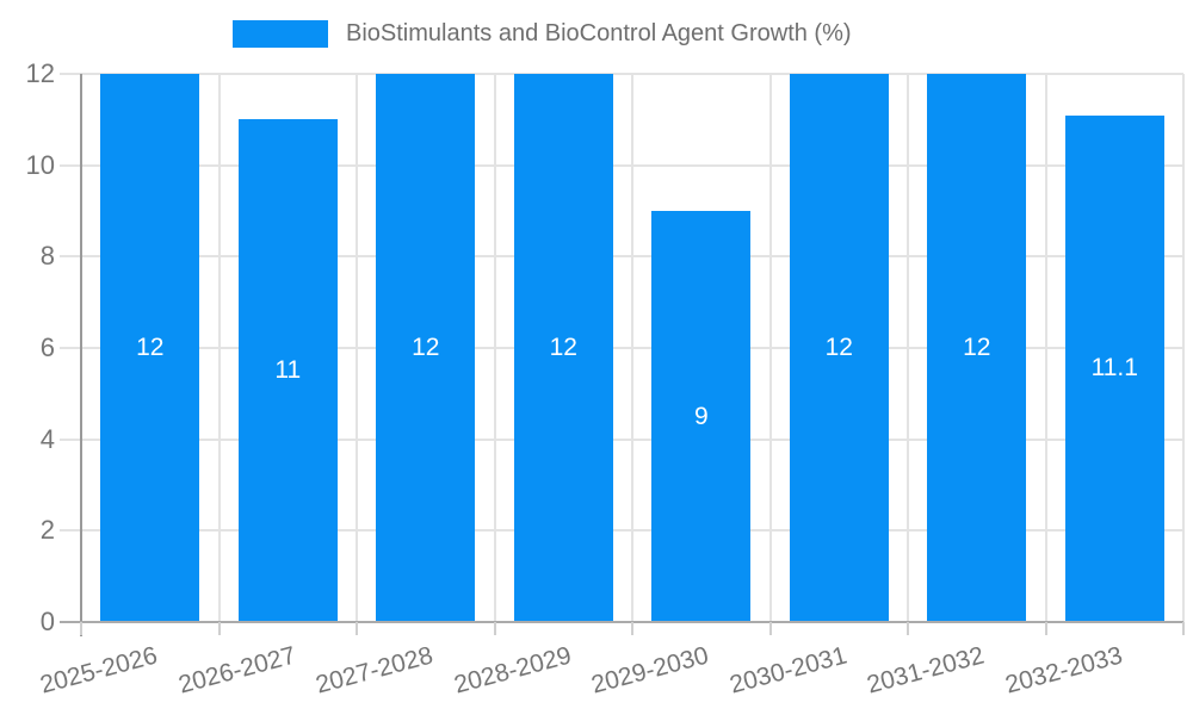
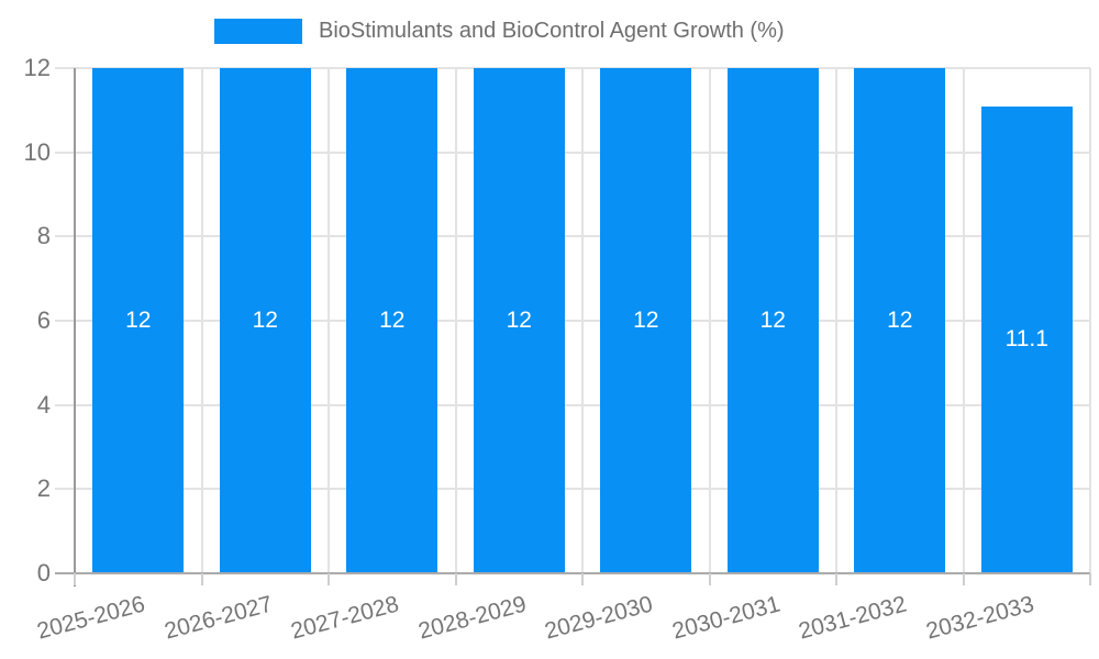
2026-2027: 11 -> 12
2029-2030: 9 -> 12
